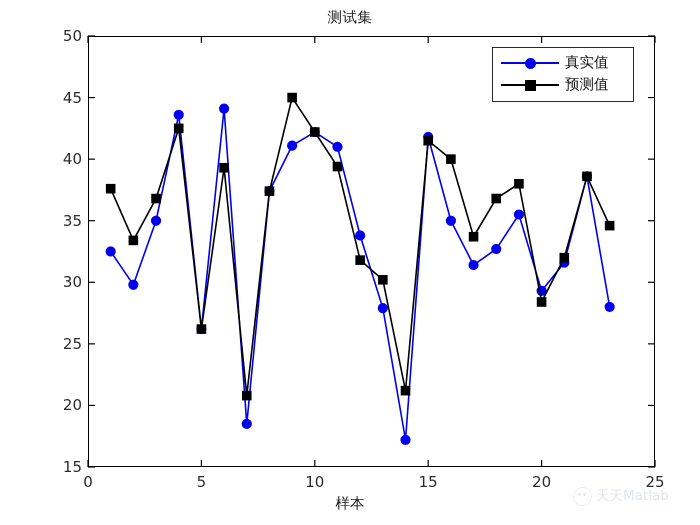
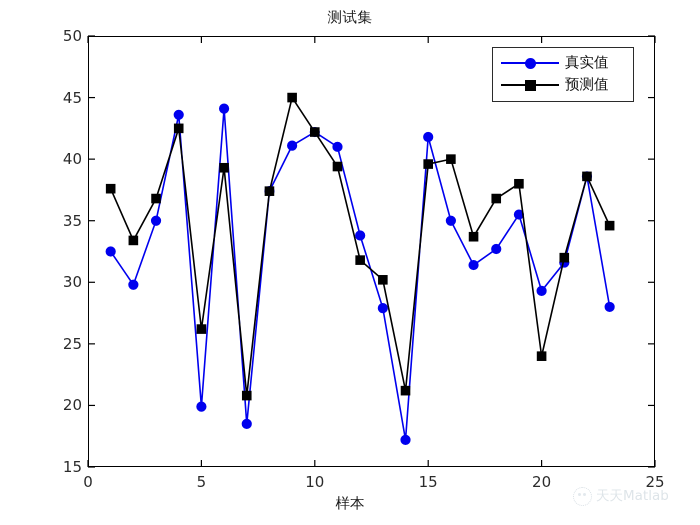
真实值/5: 26.2 -> 19.9
预测值/15: 41.5 -> 39.6
预测值/20: 28.4 -> 24.0
